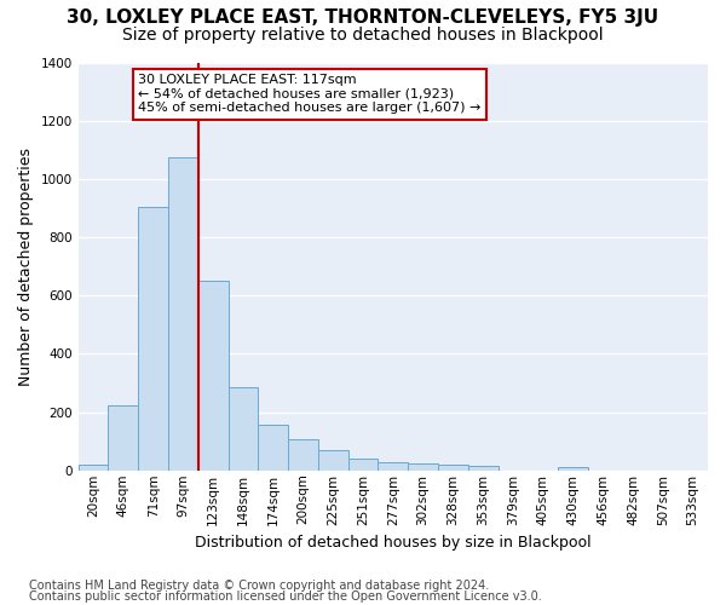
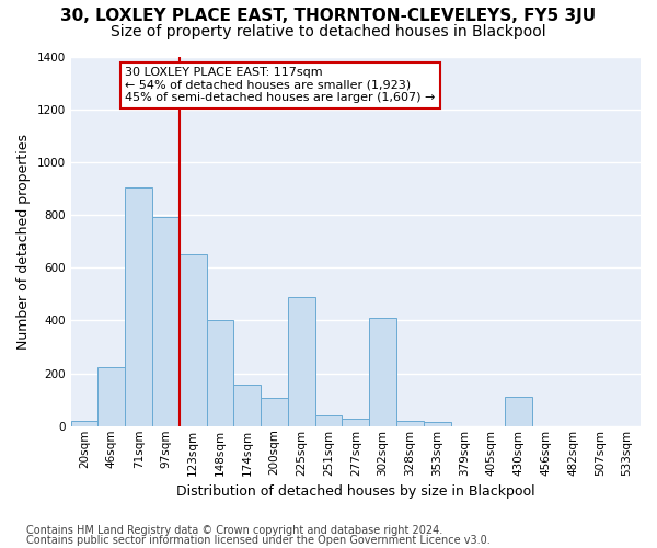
97sqm: 1075 -> 790
148sqm: 285 -> 400
225sqm: 70 -> 490
302sqm: 22 -> 410
430sqm: 10 -> 110
